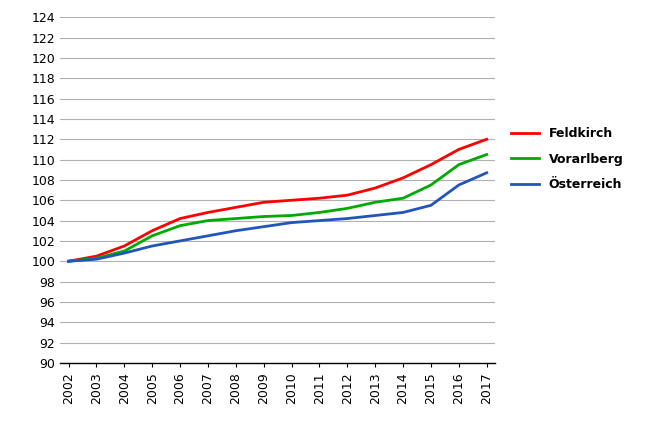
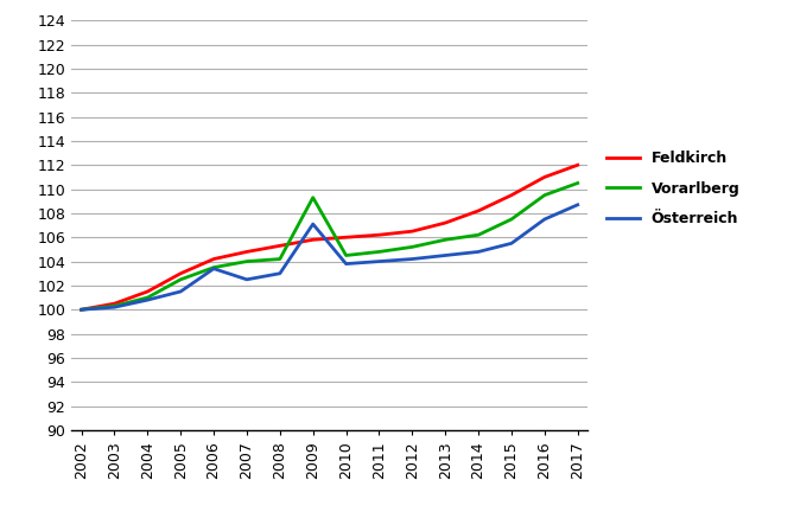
Österreich/2006: 102.0 -> 103.4
Vorarlberg/2009: 104.4 -> 109.3
Österreich/2009: 103.4 -> 107.1
